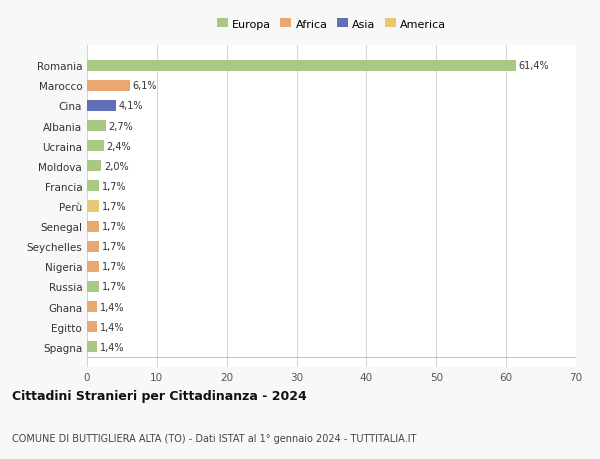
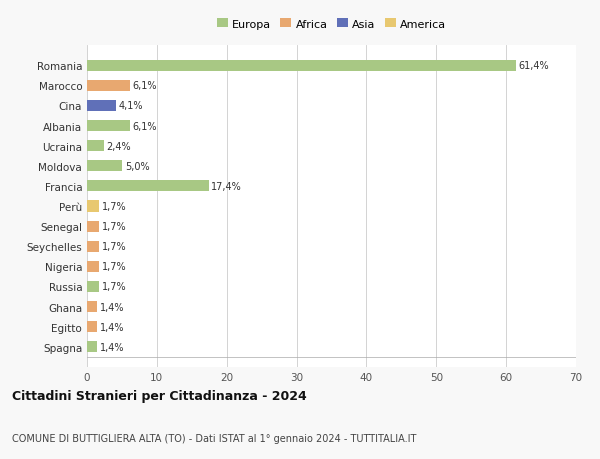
Albania: 2,7% -> 6,1%
Moldova: 2,0% -> 5,0%
Francia: 1,7% -> 17,4%
